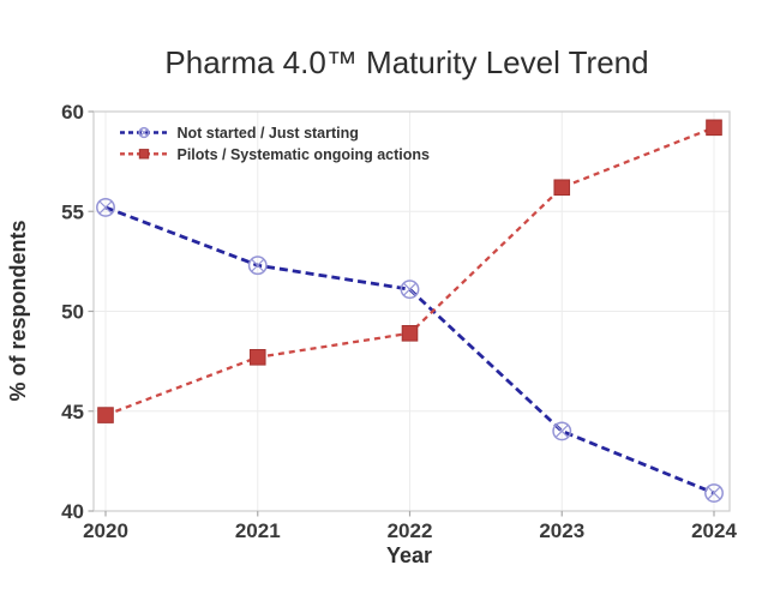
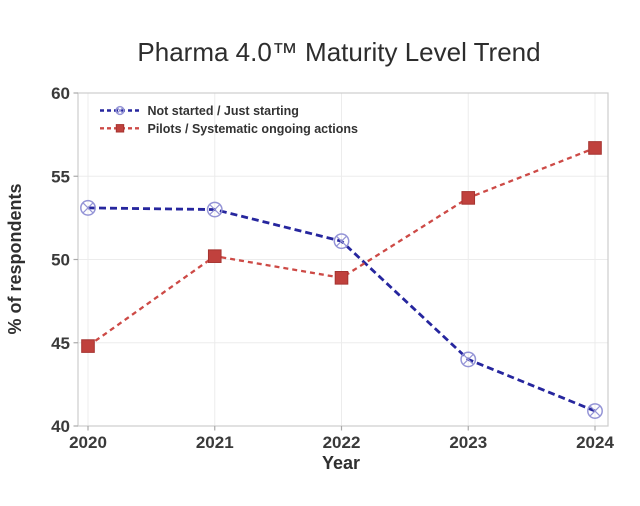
Not started / Just starting/2020: 55.2 -> 53.1
Not started / Just starting/2021: 52.3 -> 53.0
Pilots / Systematic ongoing actions/2021: 47.7 -> 50.2
Pilots / Systematic ongoing actions/2023: 56.2 -> 53.7
Pilots / Systematic ongoing actions/2024: 59.2 -> 56.7
